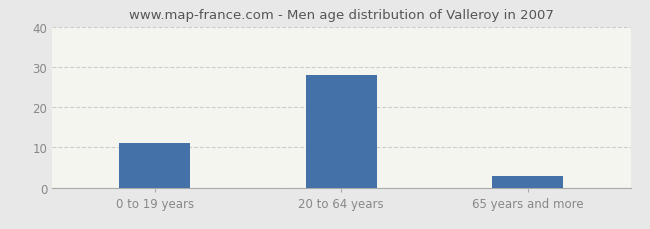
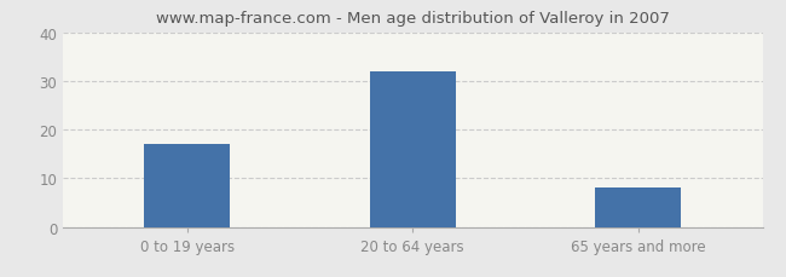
0 to 19 years: 11 -> 17
20 to 64 years: 28 -> 32
65 years and more: 3 -> 8
